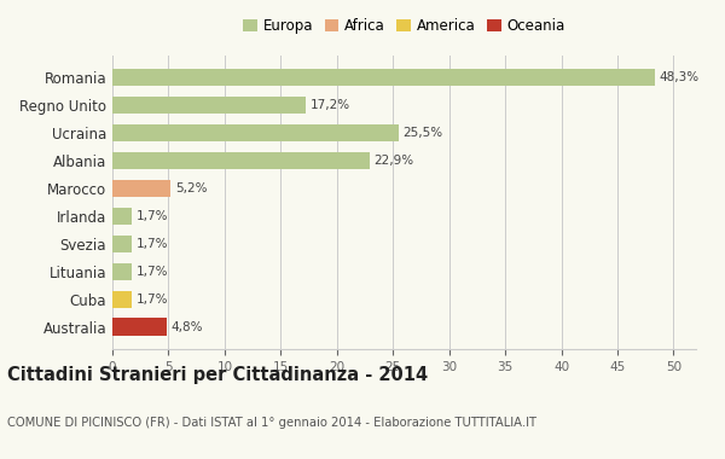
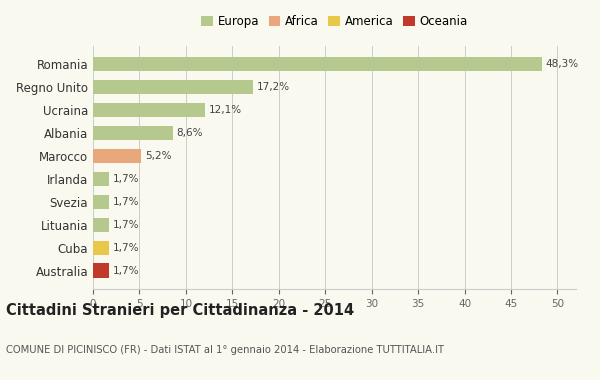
Ucraina: 25,5% -> 12,1%
Albania: 22,9% -> 8,6%
Australia: 4,8% -> 1,7%
